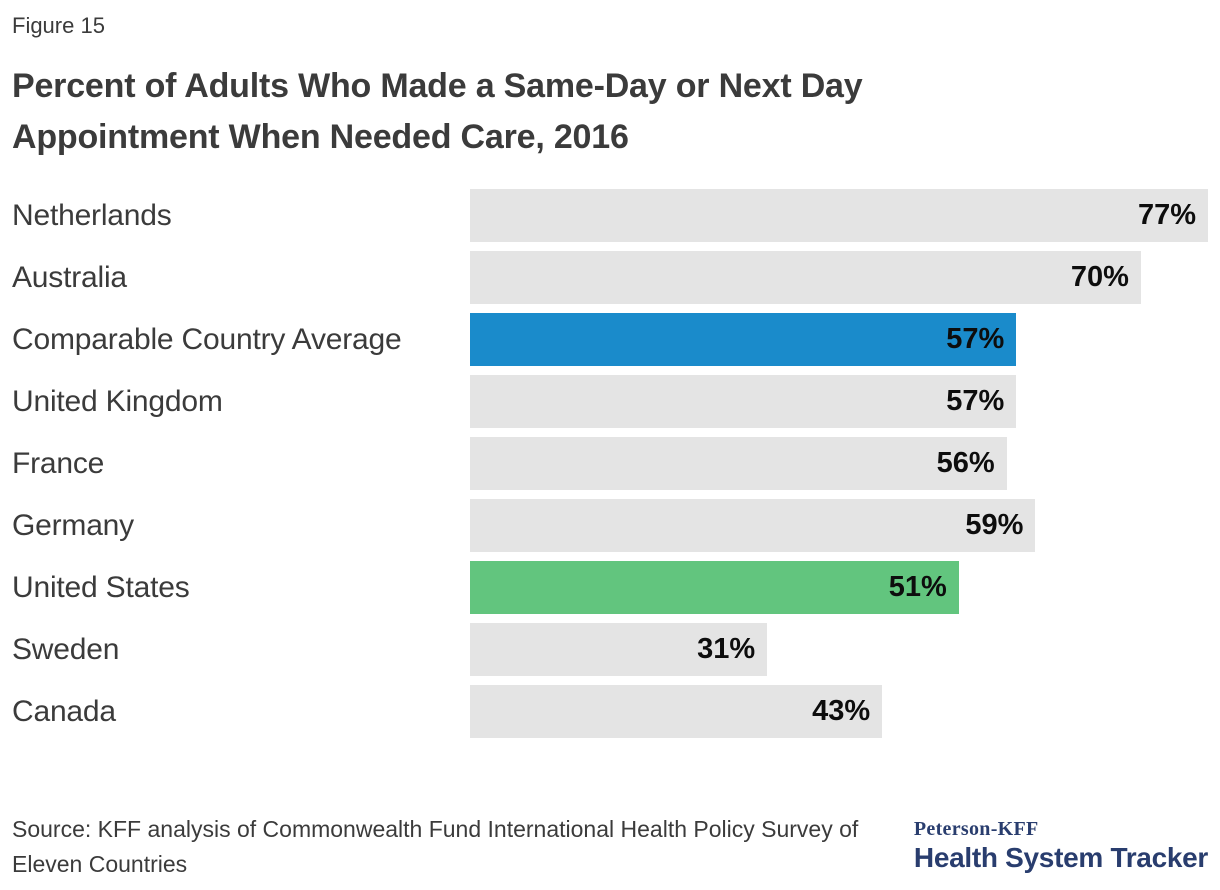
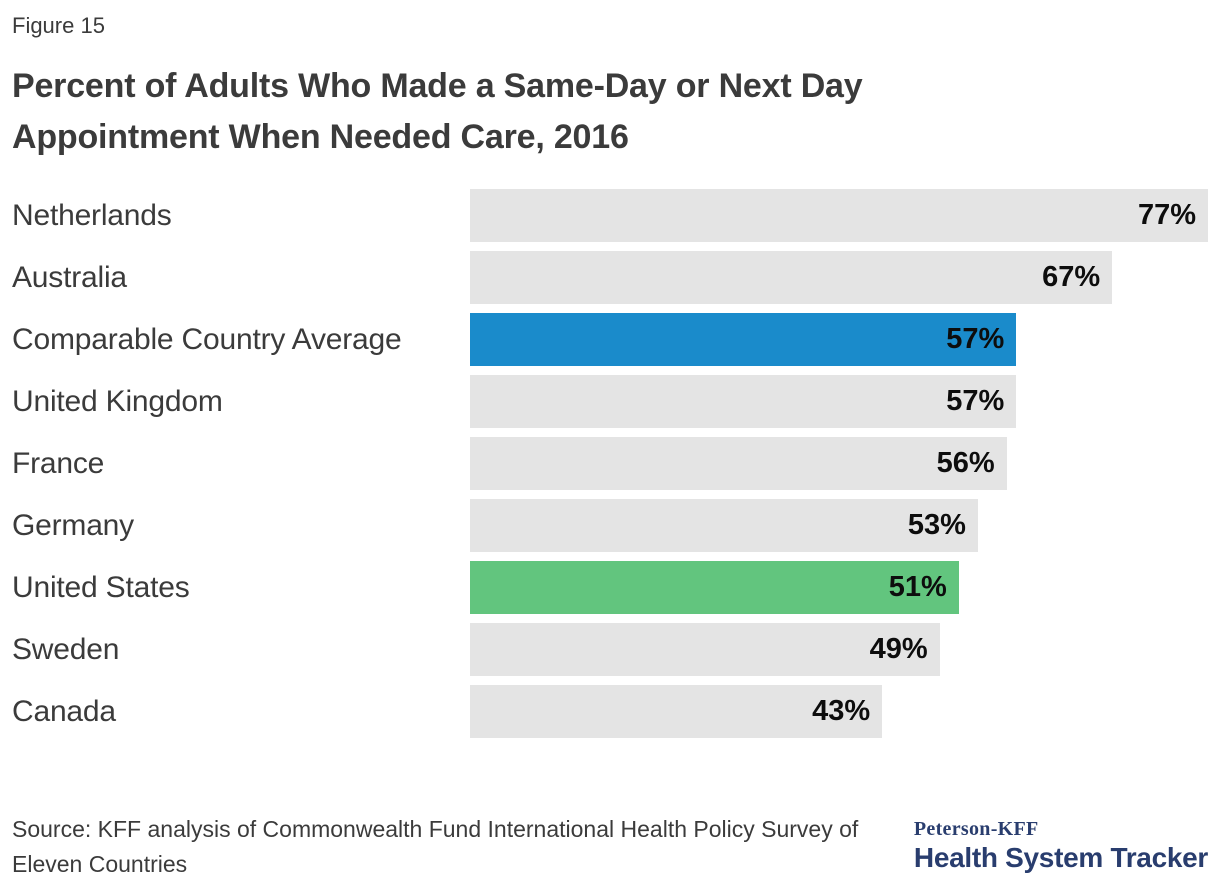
Australia: 70% -> 67%
Germany: 59% -> 53%
Sweden: 31% -> 49%
